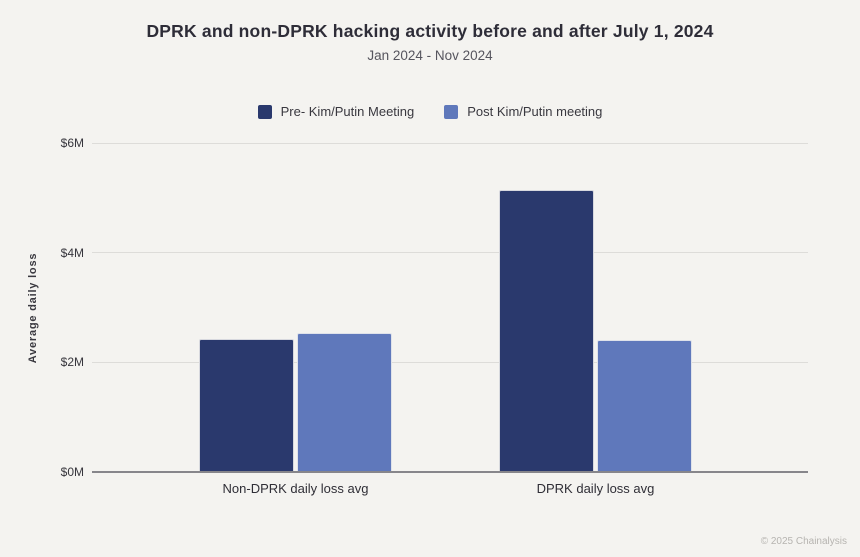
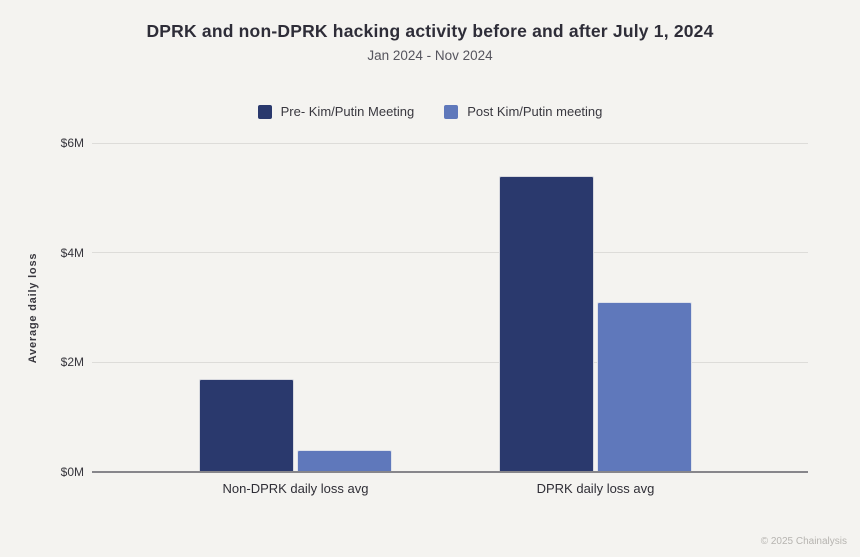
Pre- Kim/Putin Meeting/Non-DPRK daily loss avg: $2.4M -> $1.7M
Post Kim/Putin meeting/Non-DPRK daily loss avg: $2.5M -> $0.4M
Pre- Kim/Putin Meeting/DPRK daily loss avg: $5.2M -> $5.4M
Post Kim/Putin meeting/DPRK daily loss avg: $2.4M -> $3.1M
